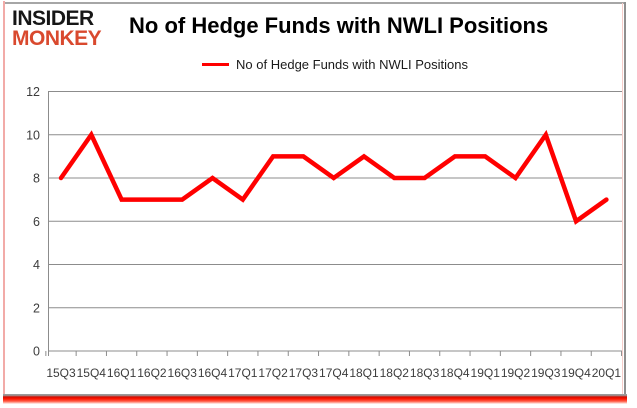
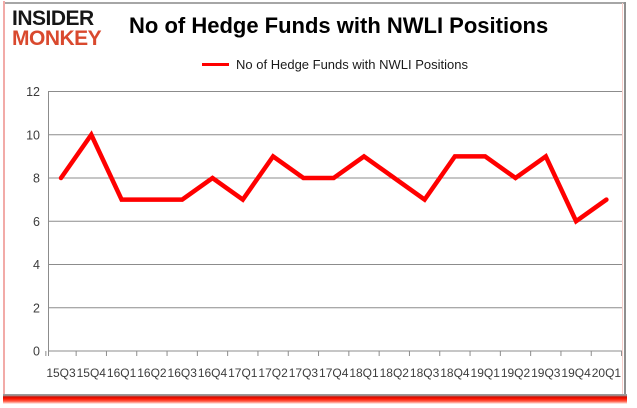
17Q3: 9 -> 8
18Q3: 8 -> 7
19Q3: 10 -> 9
